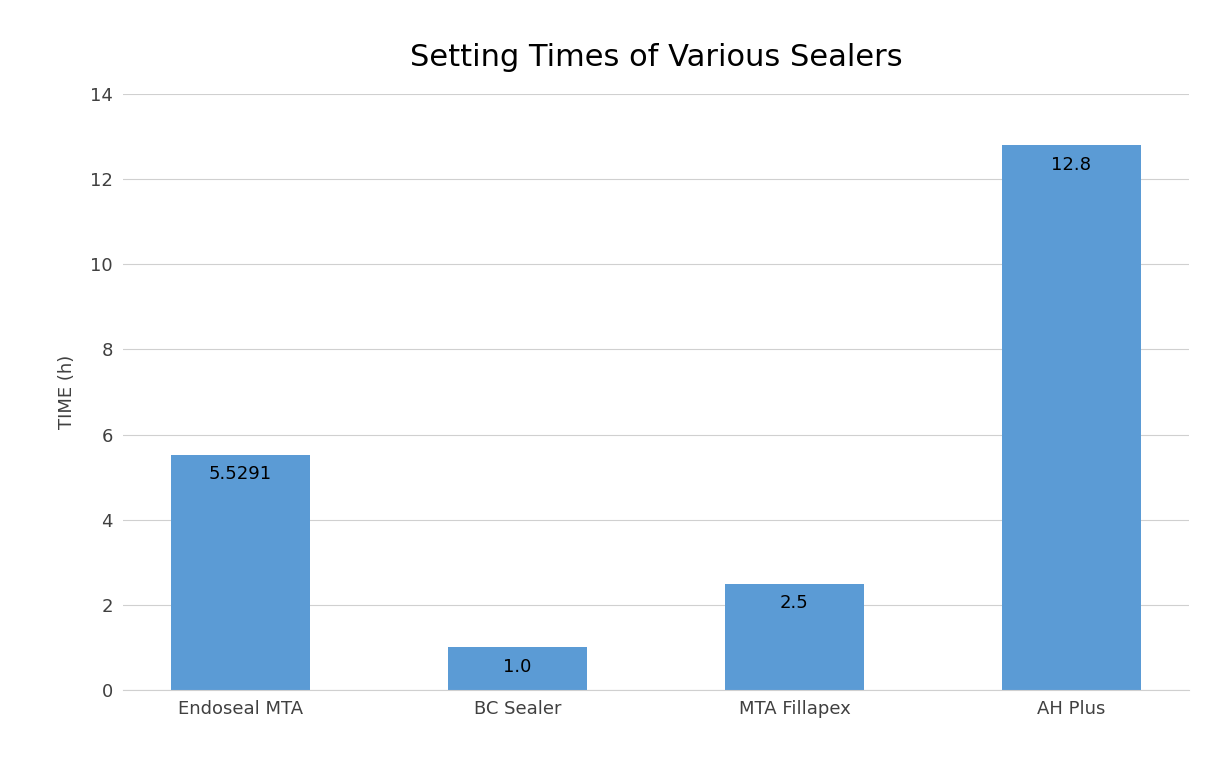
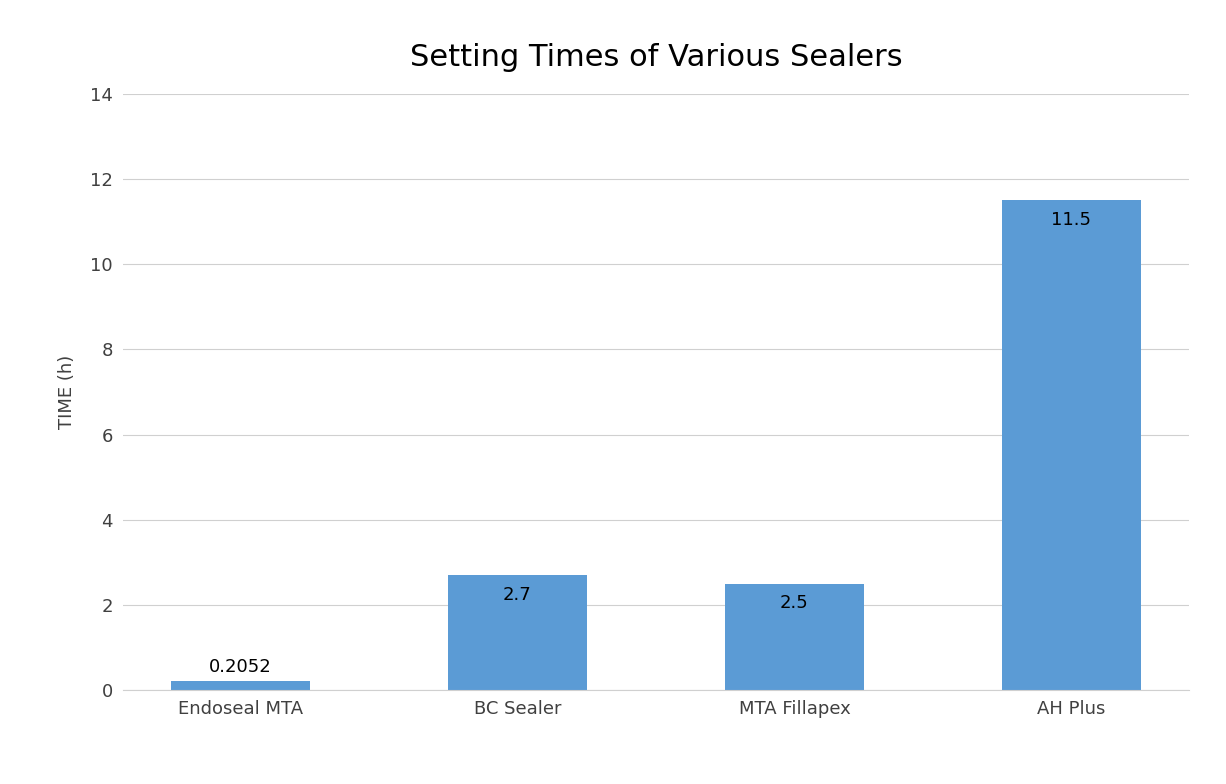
Endoseal MTA: 5.5291 -> 0.2052
BC Sealer: 1.0 -> 2.7
AH Plus: 12.8 -> 11.5
